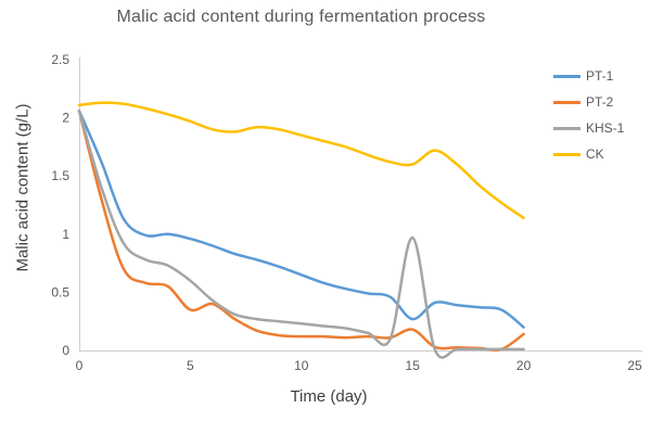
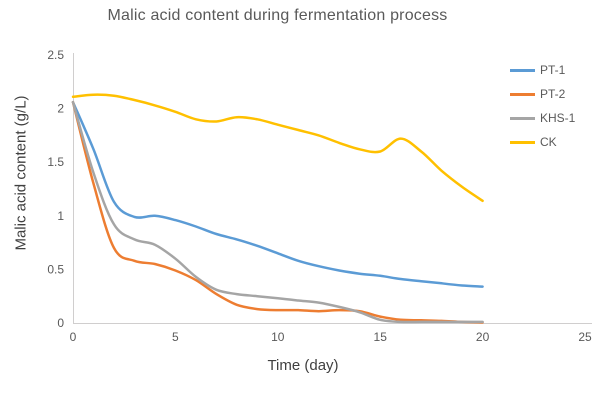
PT-2/5: 0.35 -> 0.49
PT-1/15: 0.27 -> 0.44
PT-2/15: 0.18 -> 0.06
KHS-1/15: 0.97 -> 0.03
PT-1/20: 0.20 -> 0.34
PT-2/20: 0.14 -> 0.01
